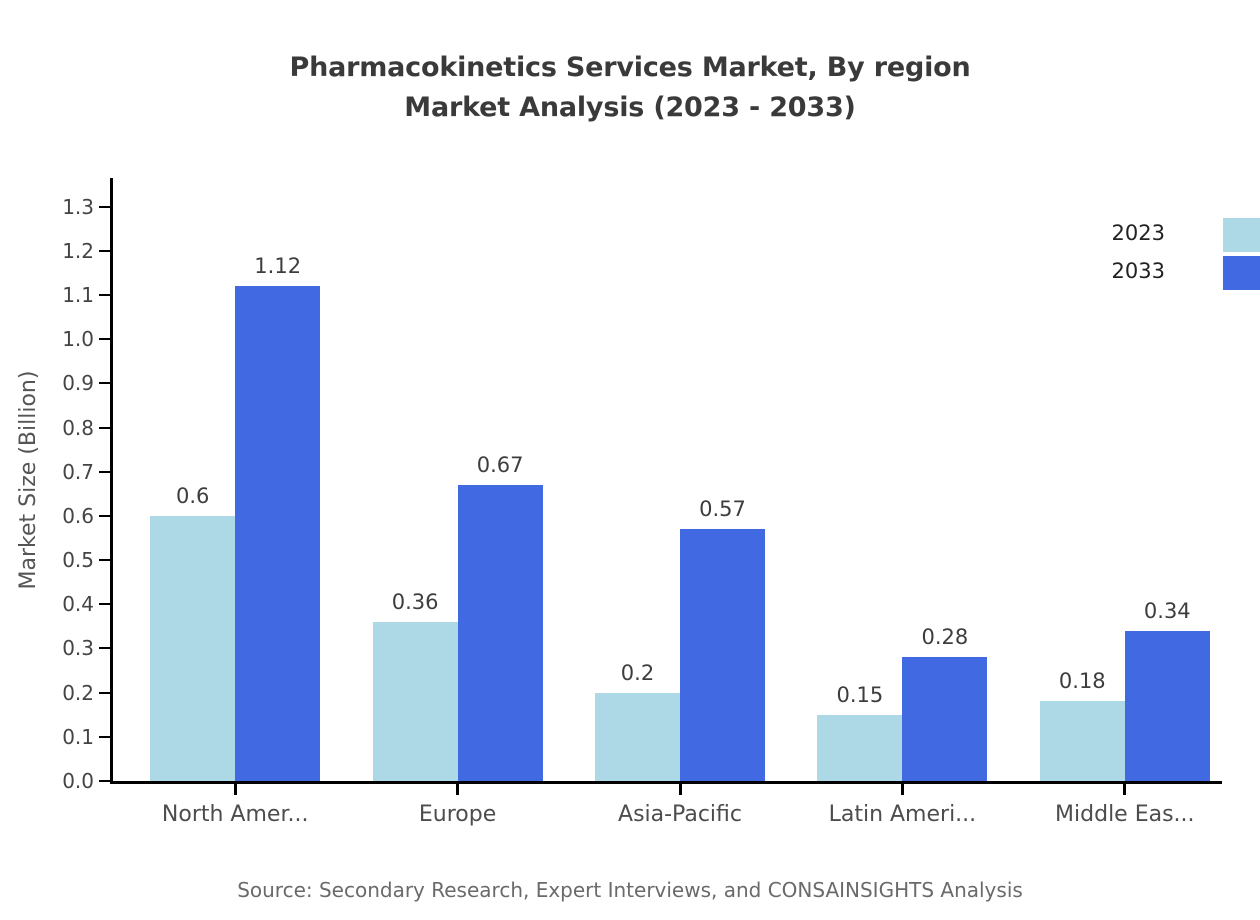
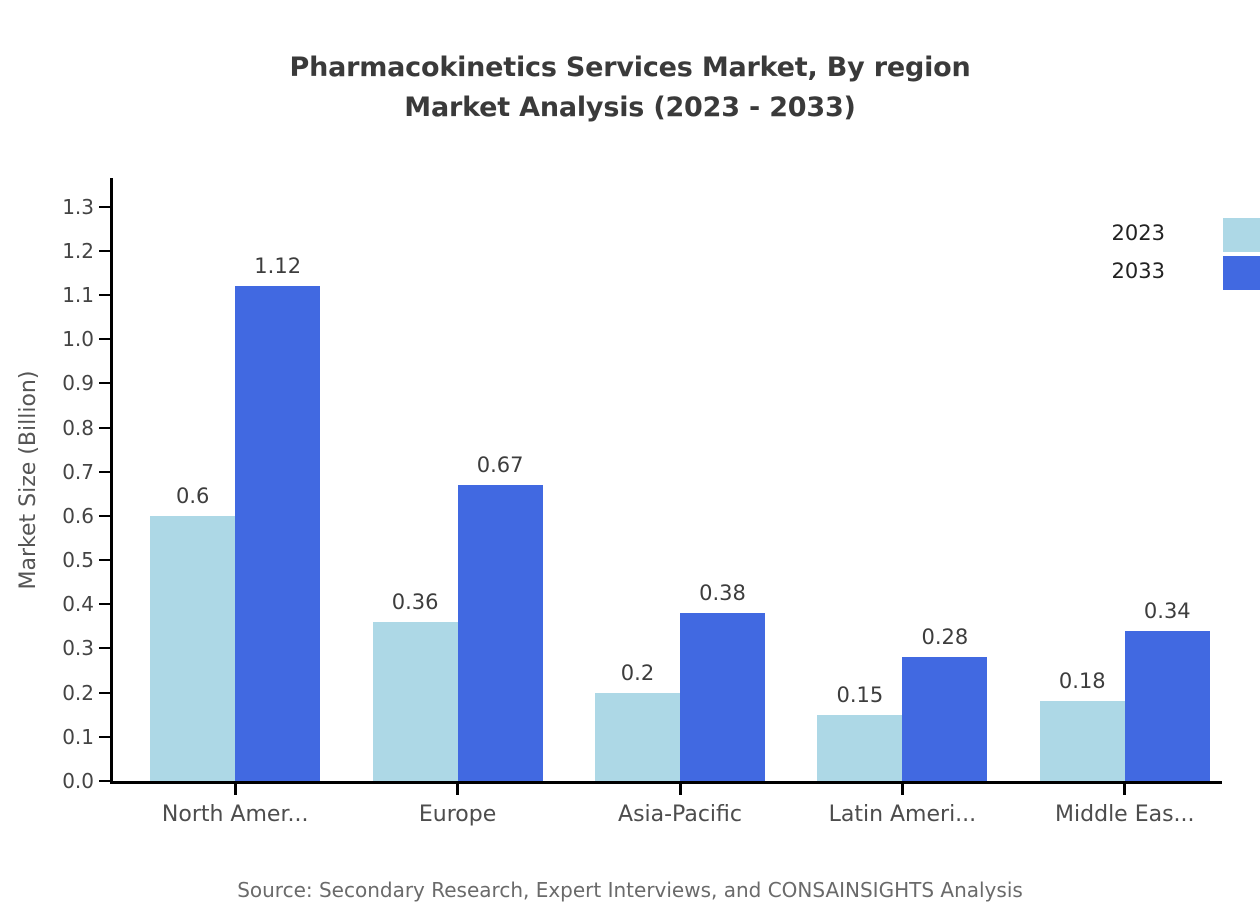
2033/Asia-Pacific: 0.57 -> 0.38
